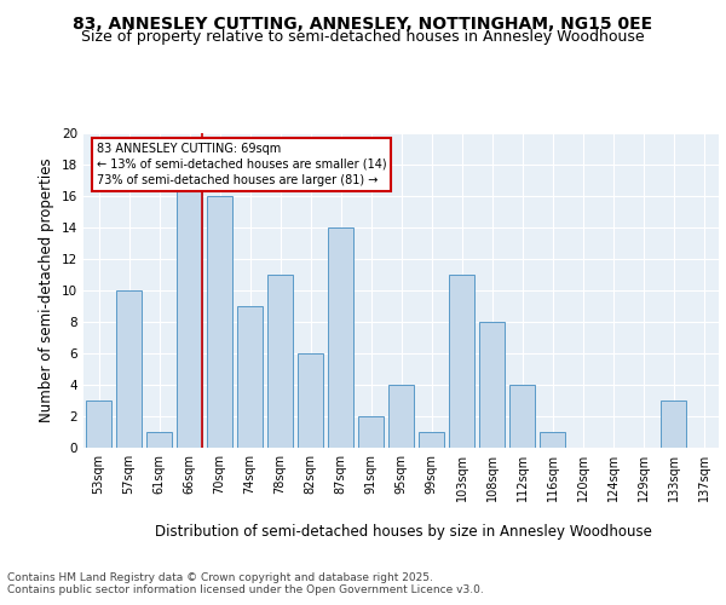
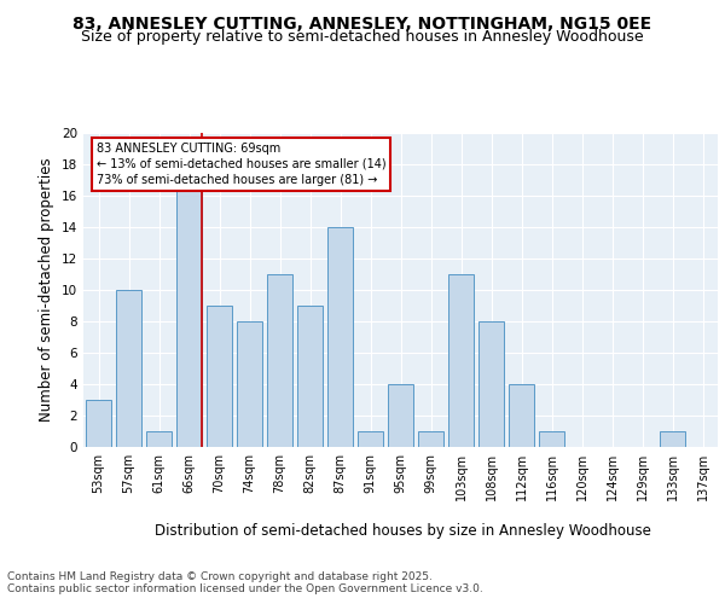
70sqm: 16 -> 9
74sqm: 9 -> 8
82sqm: 6 -> 9
91sqm: 2 -> 1
133sqm: 3 -> 1
